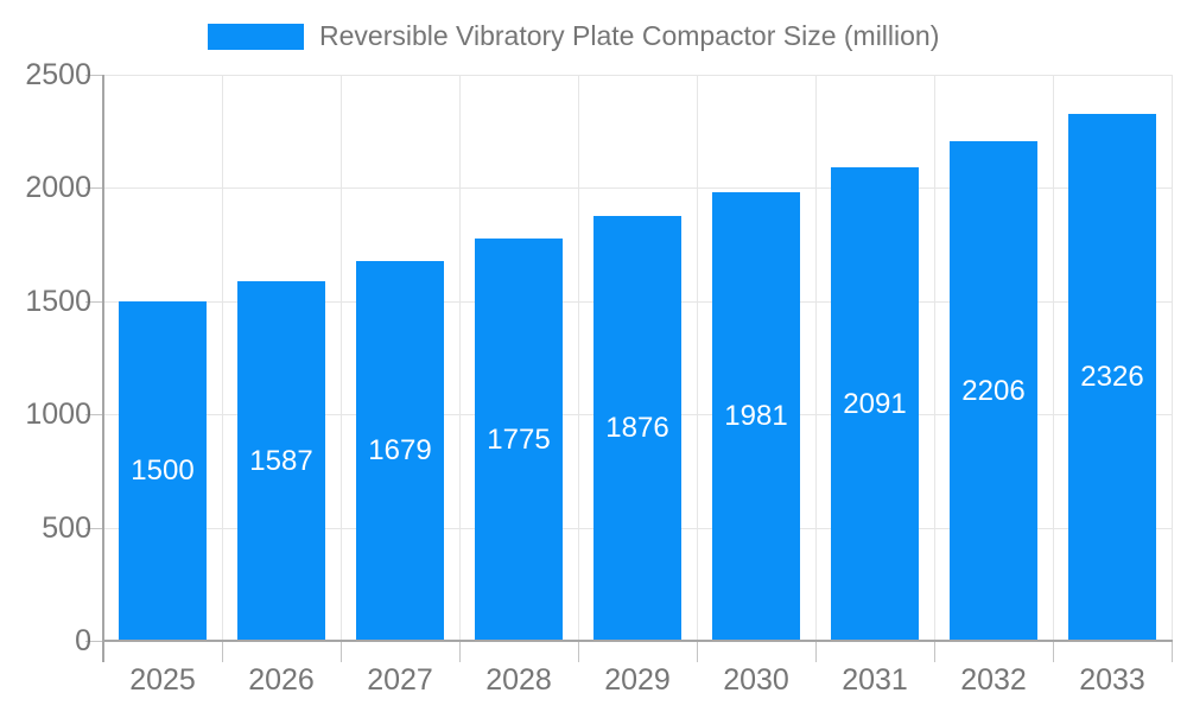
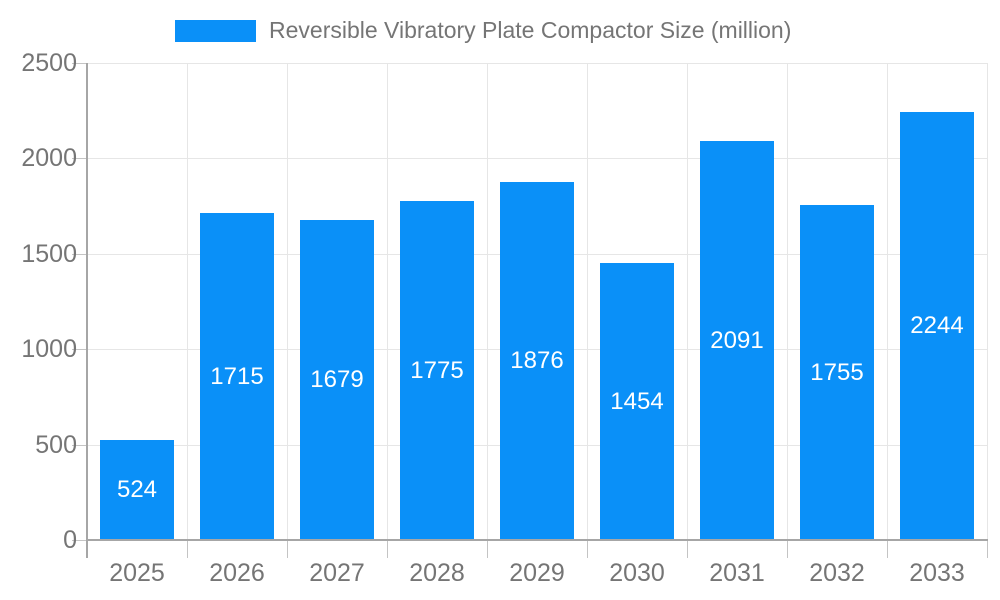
2025: 1500 -> 524
2026: 1587 -> 1715
2030: 1981 -> 1454
2032: 2206 -> 1755
2033: 2326 -> 2244
